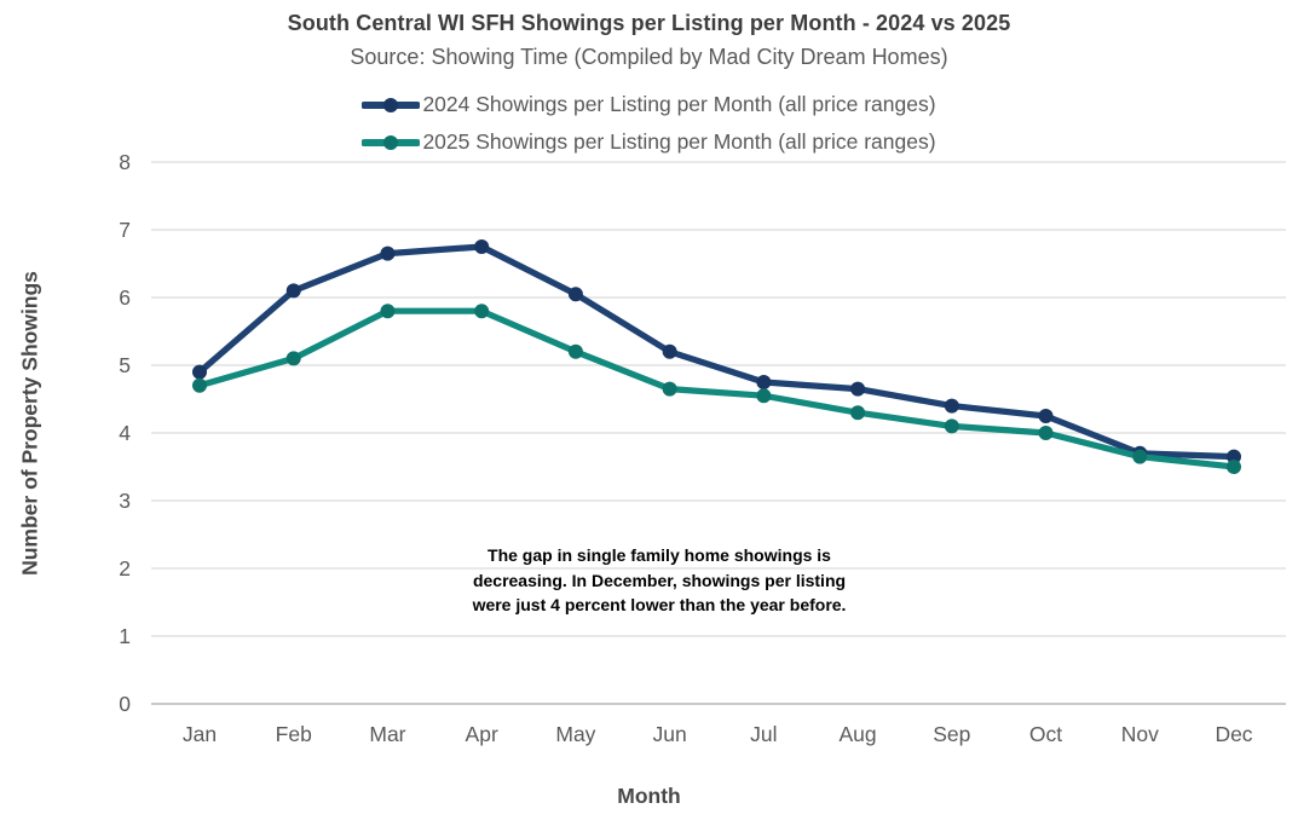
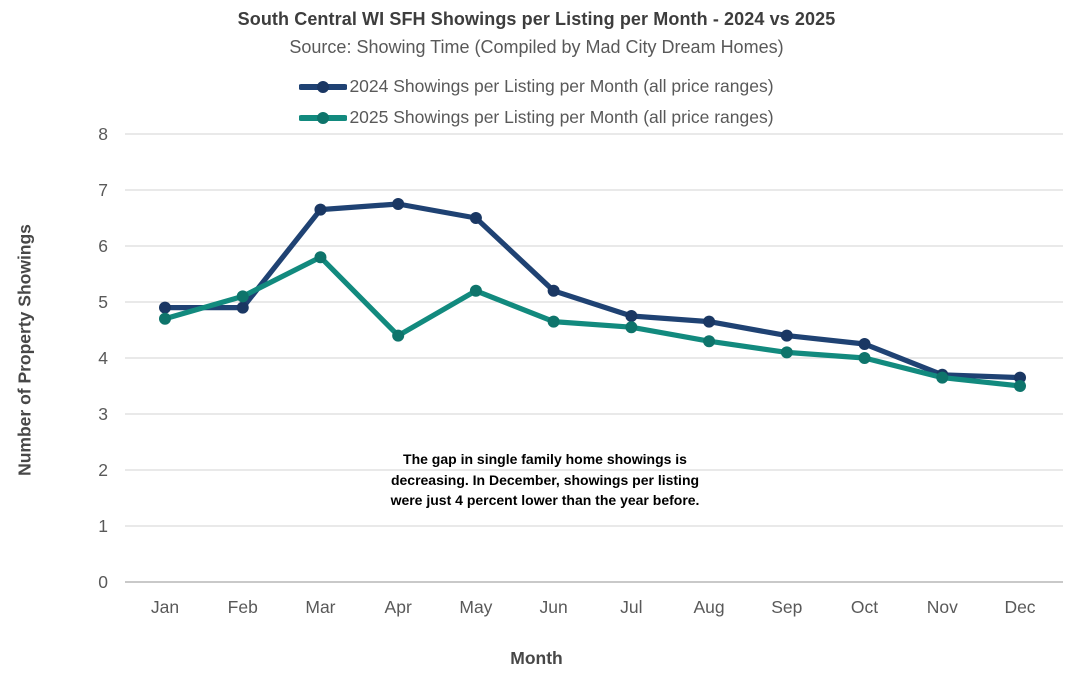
2024 Showings per Listing per Month (all price ranges)/Feb: 6.1 -> 4.9
2025 Showings per Listing per Month (all price ranges)/Apr: 5.8 -> 4.4
2024 Showings per Listing per Month (all price ranges)/May: 6.0 -> 6.5
